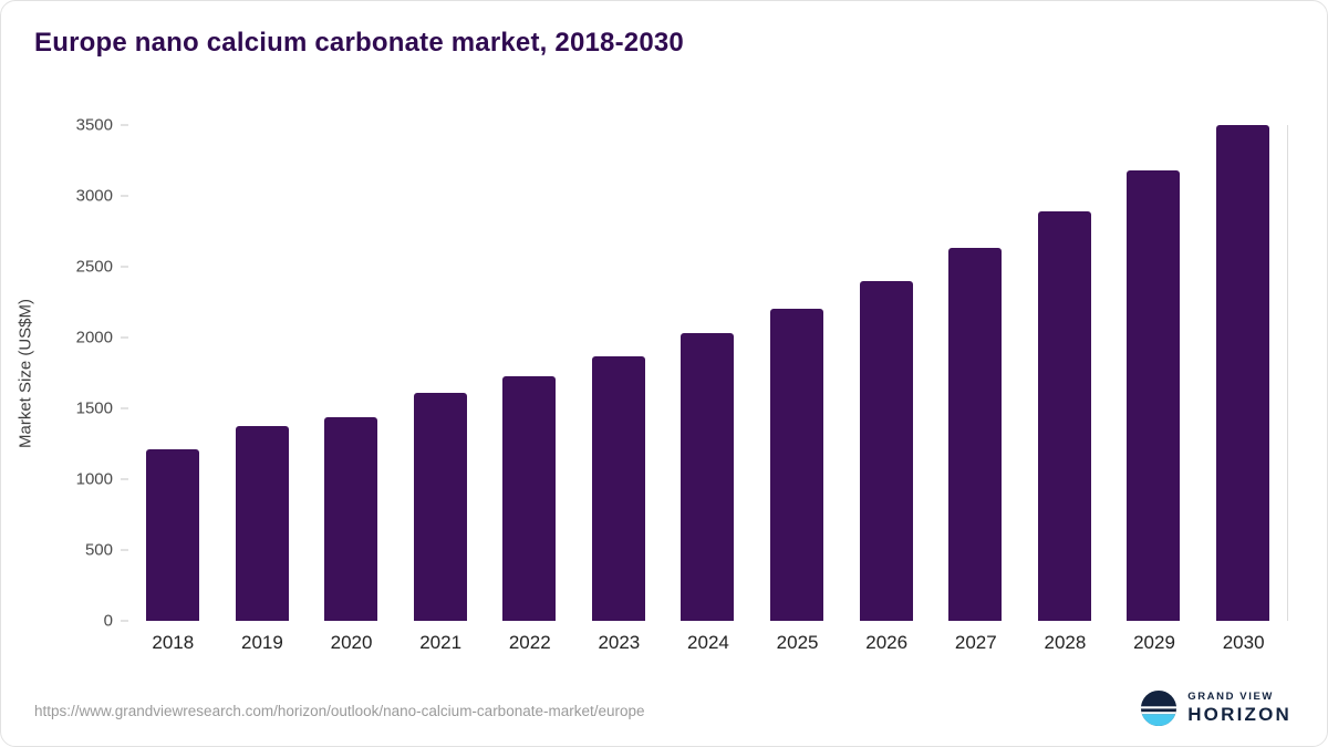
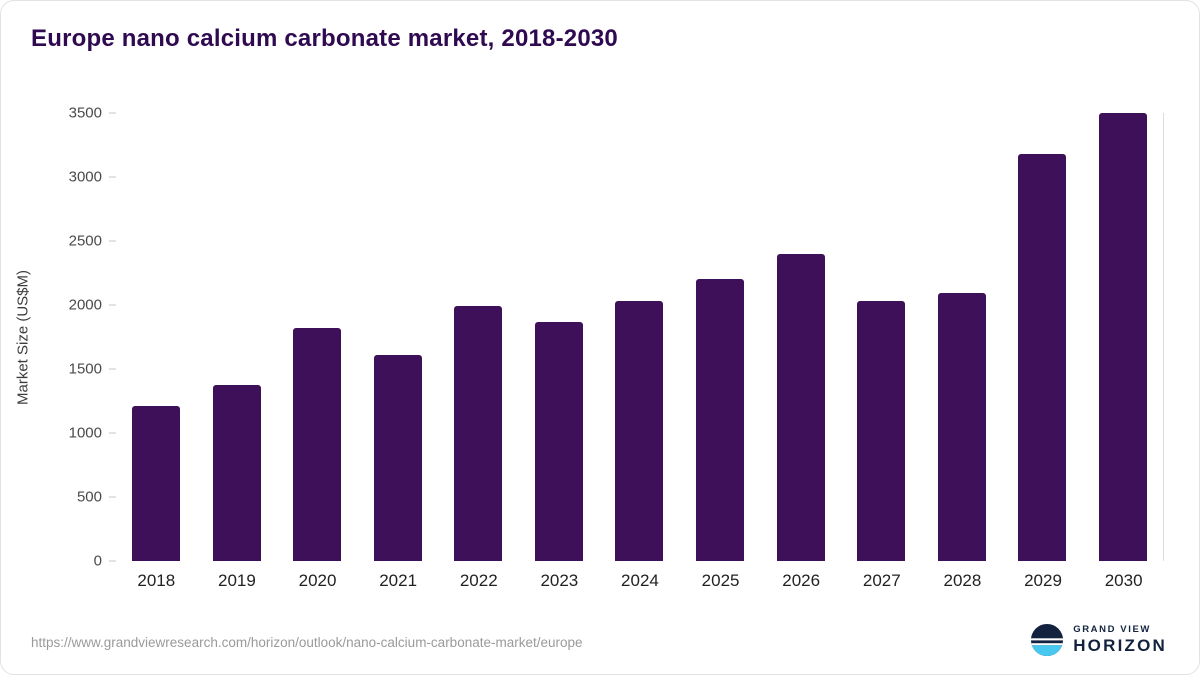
2020: 1440 -> 1820
2022: 1730 -> 1990
2027: 2630 -> 2030
2028: 2890 -> 2090
